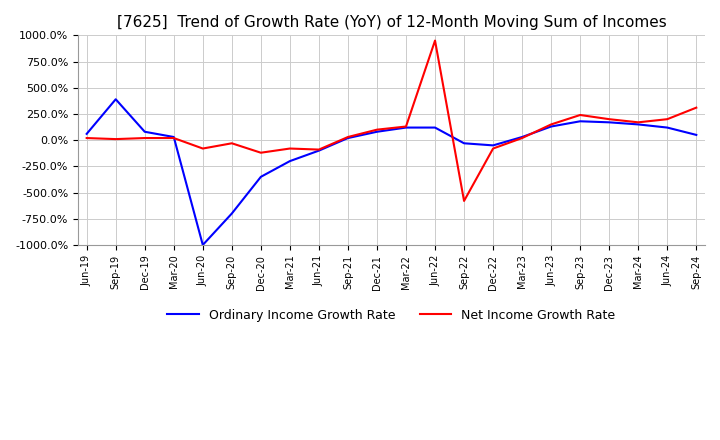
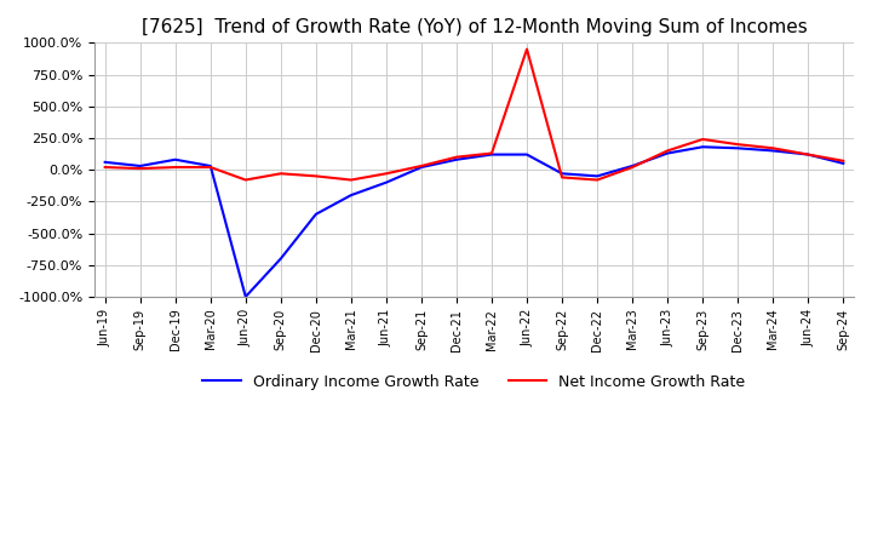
Ordinary Income Growth Rate/Sep-19: 390% -> 30%
Net Income Growth Rate/Dec-20: -120% -> -50%
Net Income Growth Rate/Jun-21: -90% -> -30%
Net Income Growth Rate/Sep-22: -580% -> -60%
Net Income Growth Rate/Jun-24: 200% -> 120%
Net Income Growth Rate/Sep-24: 310% -> 70%
